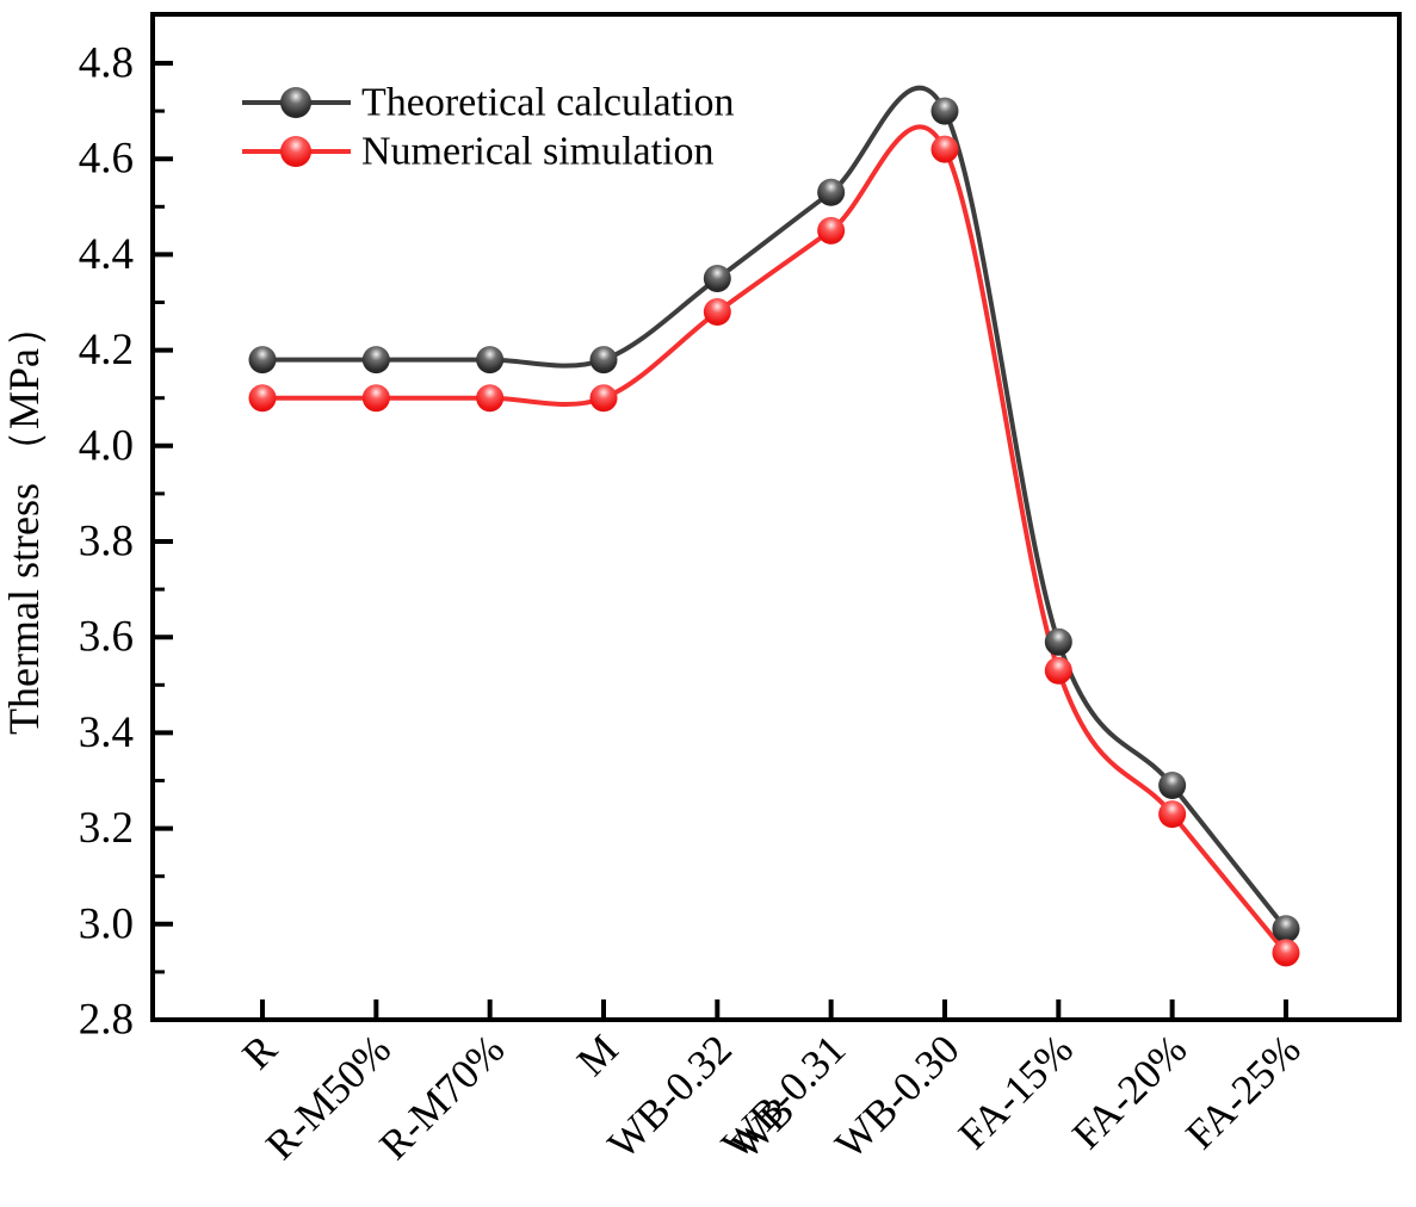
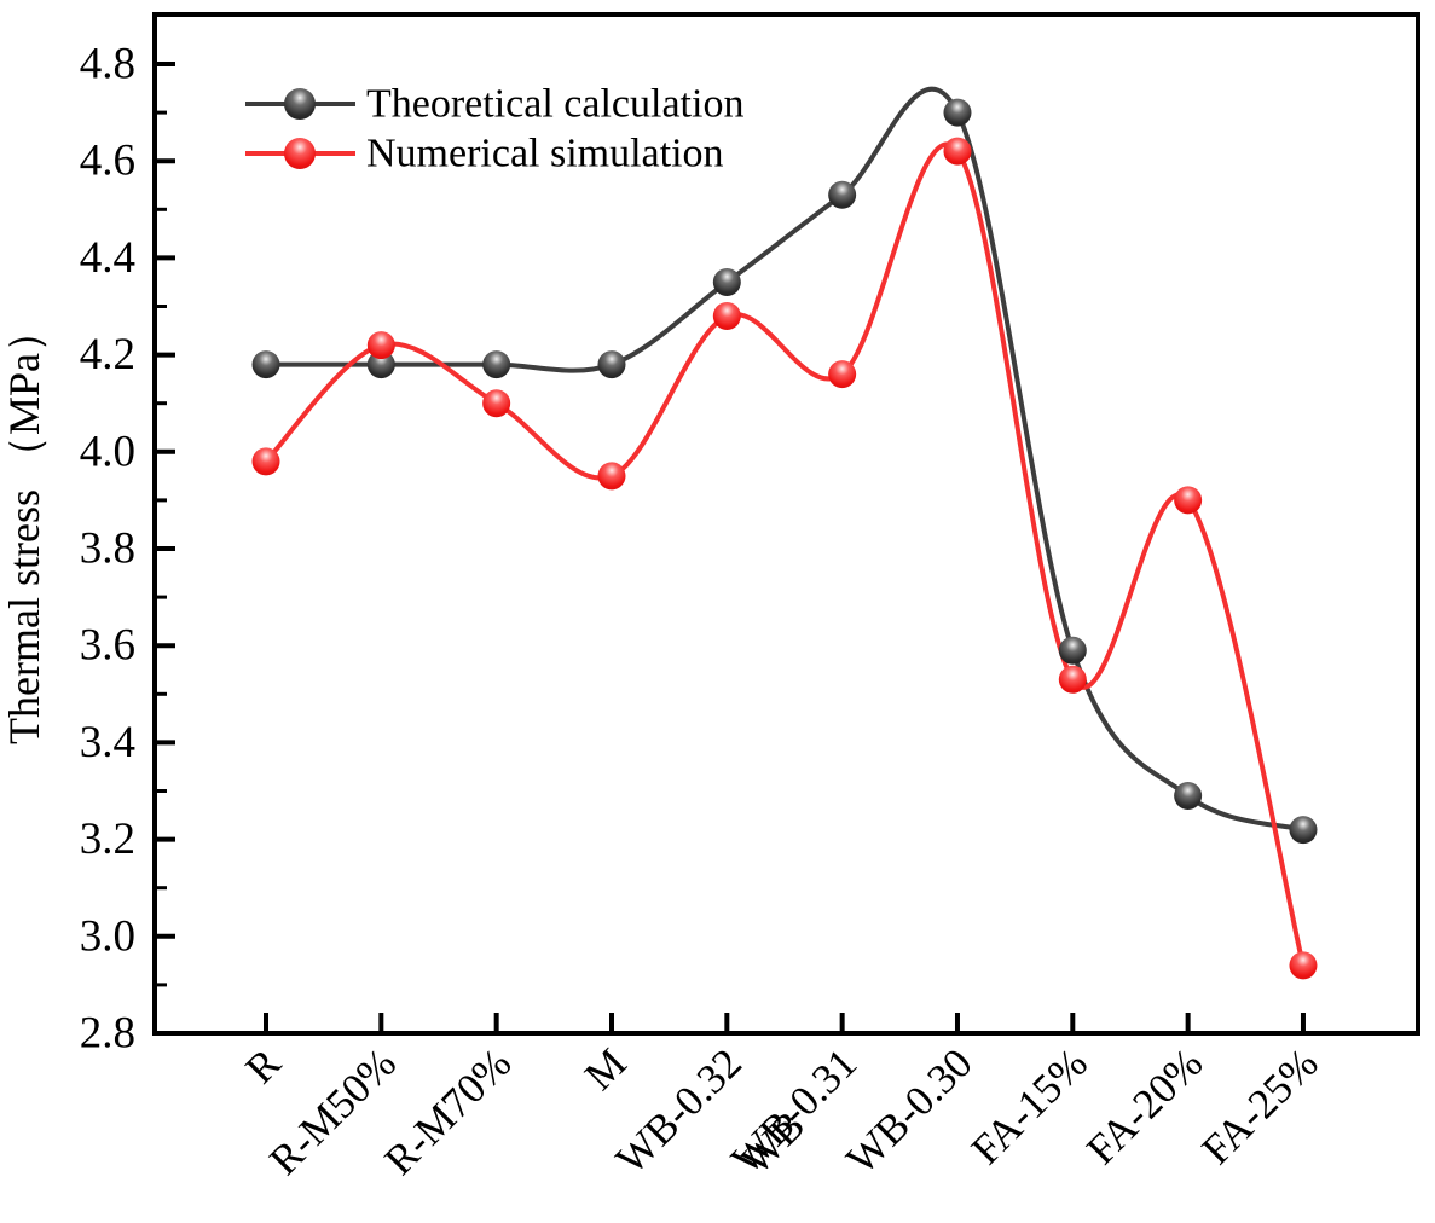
Numerical simulation/R: 4.10 -> 3.98
Numerical simulation/R-M50%: 4.10 -> 4.22
Numerical simulation/M: 4.10 -> 3.95
Numerical simulation/WB-0.31: 4.45 -> 4.16
Numerical simulation/FA-20%: 3.23 -> 3.90
Theoretical calculation/FA-25%: 2.99 -> 3.22
